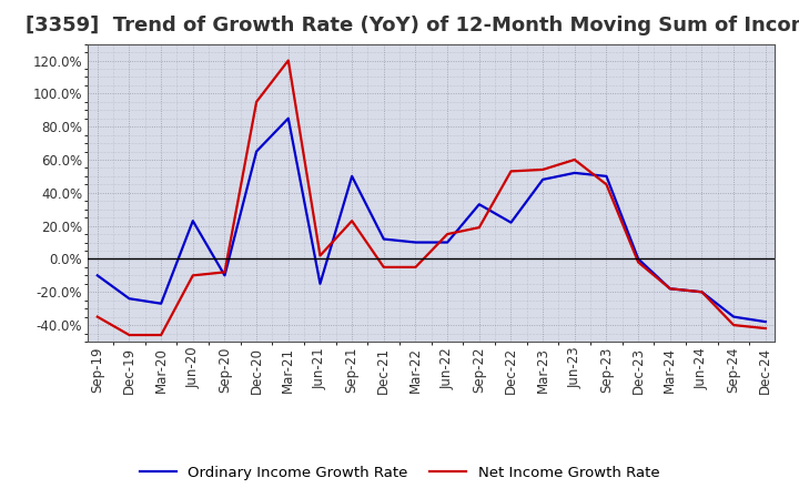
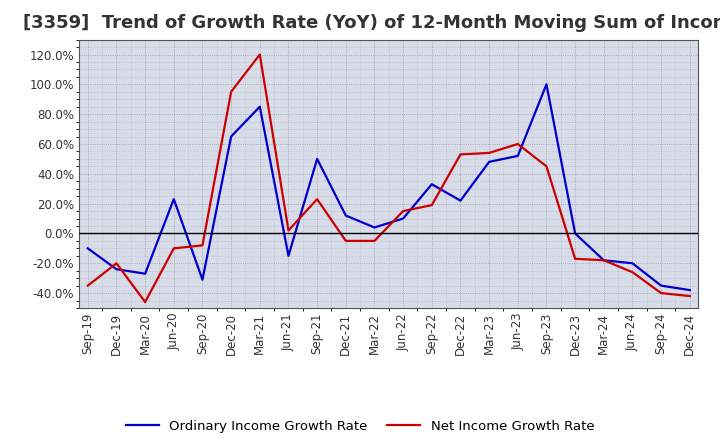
Net Income Growth Rate/Dec-19: -46% -> -20%
Ordinary Income Growth Rate/Sep-20: -10% -> -31%
Ordinary Income Growth Rate/Mar-22: 10% -> 4%
Ordinary Income Growth Rate/Sep-23: 50% -> 100%
Net Income Growth Rate/Dec-23: -2% -> -17%
Net Income Growth Rate/Jun-24: -20% -> -26%
